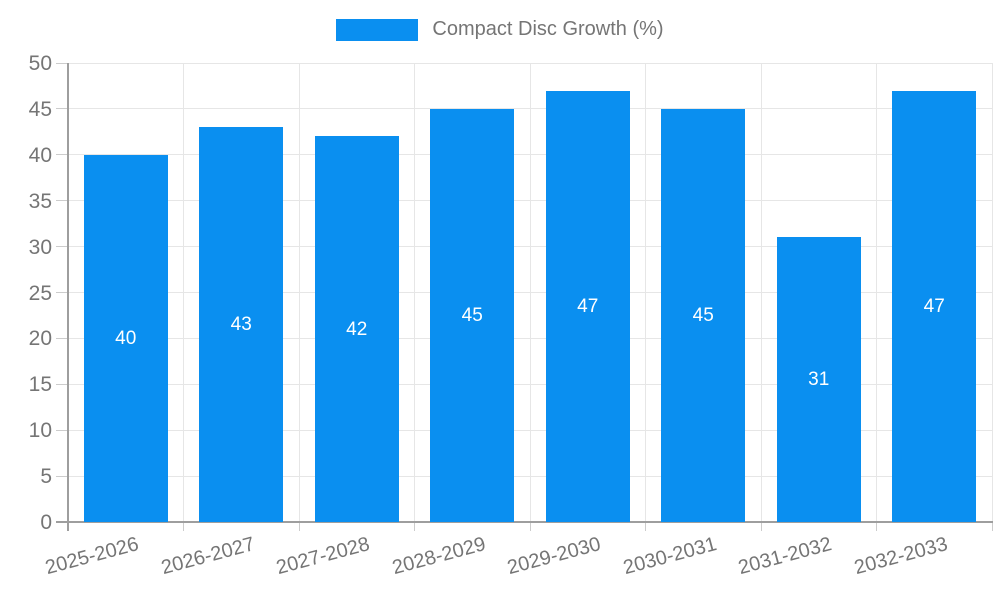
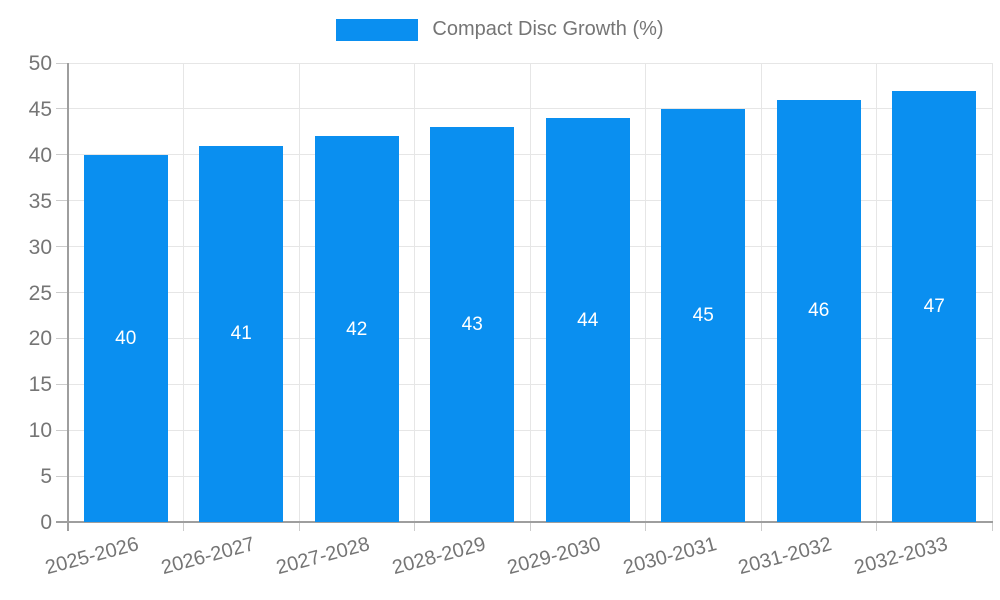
2026-2027: 43 -> 41
2028-2029: 45 -> 43
2029-2030: 47 -> 44
2031-2032: 31 -> 46
